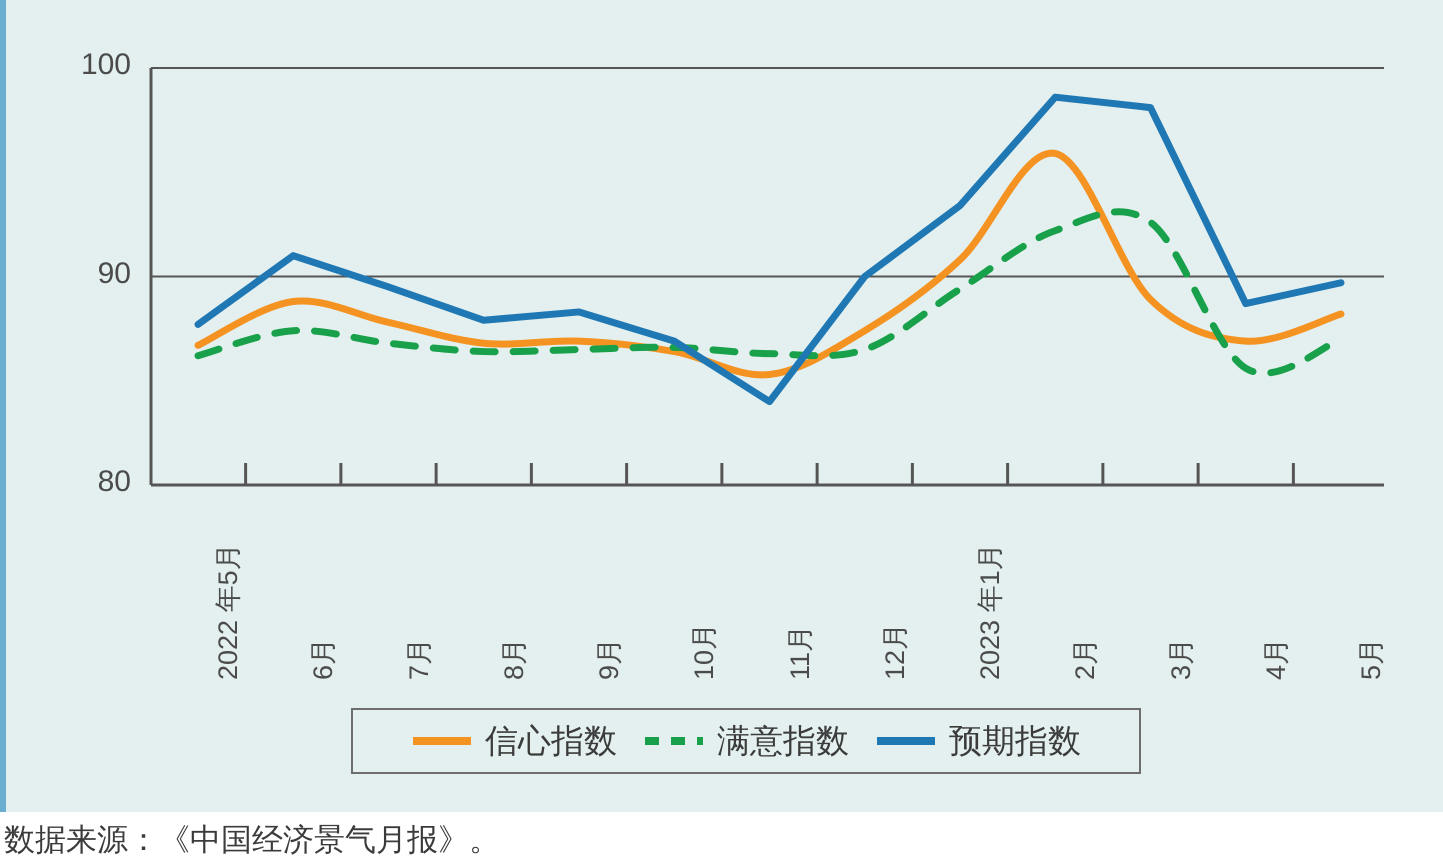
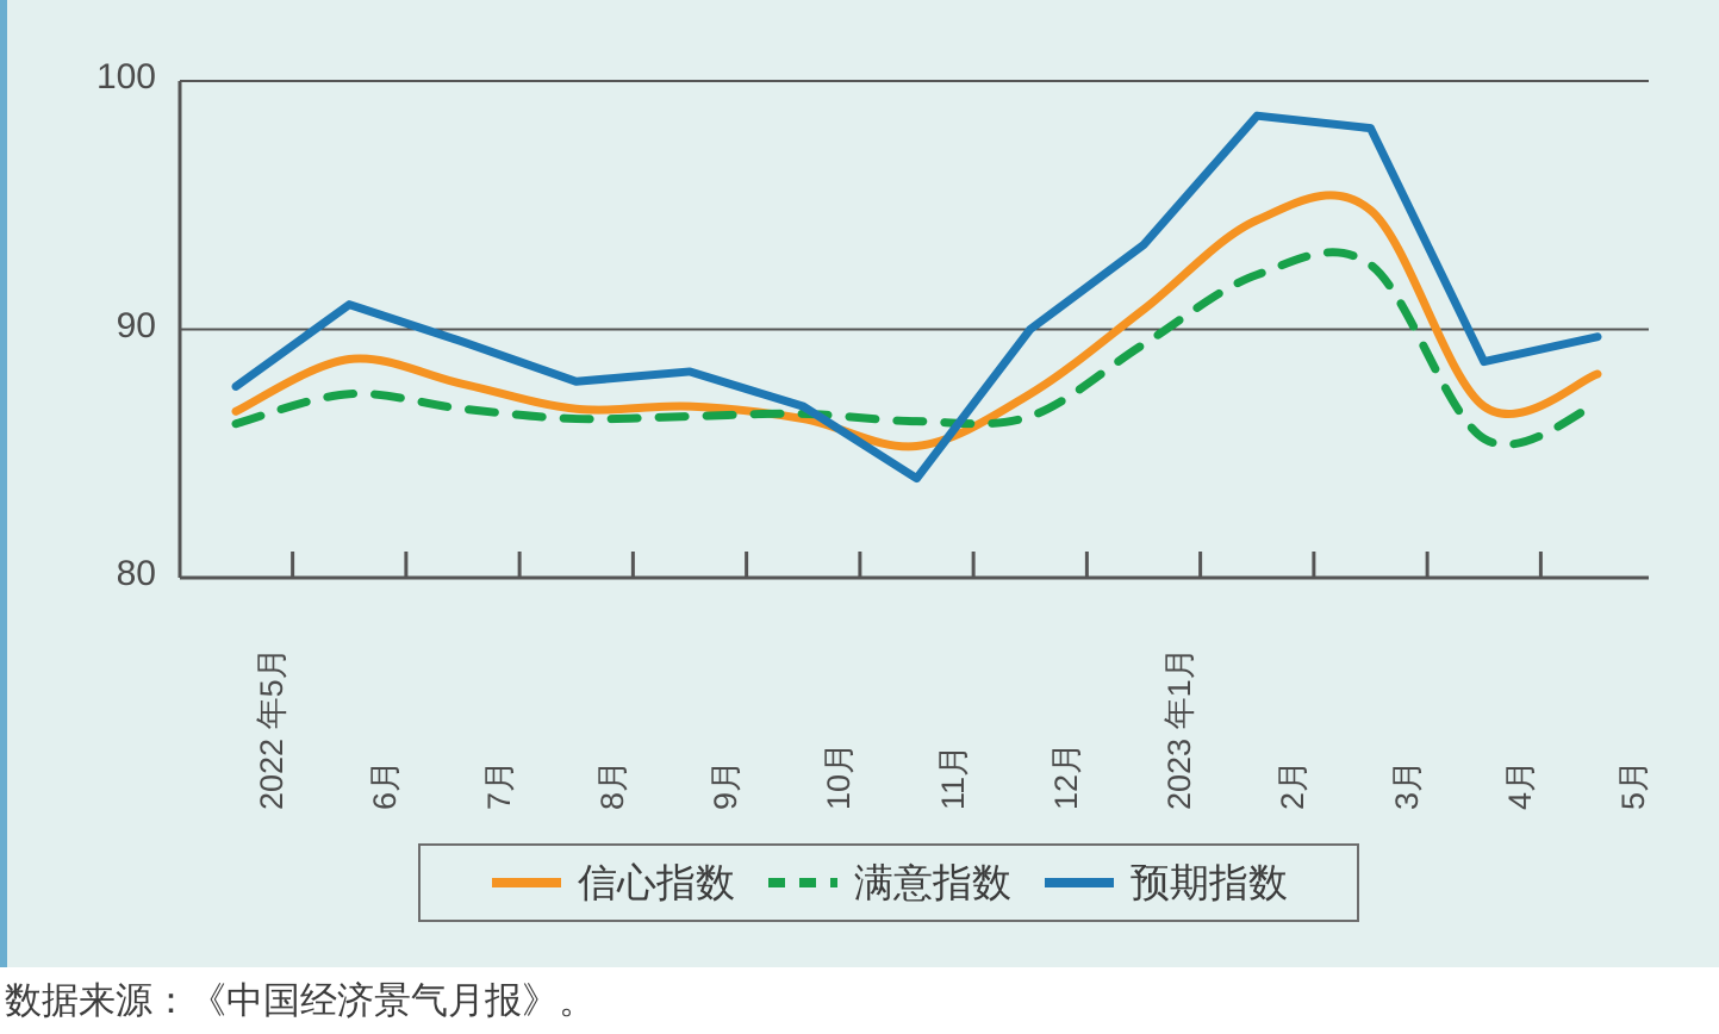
信心指数/2月: 95.9 -> 94.4
信心指数/3月: 88.9 -> 94.8
